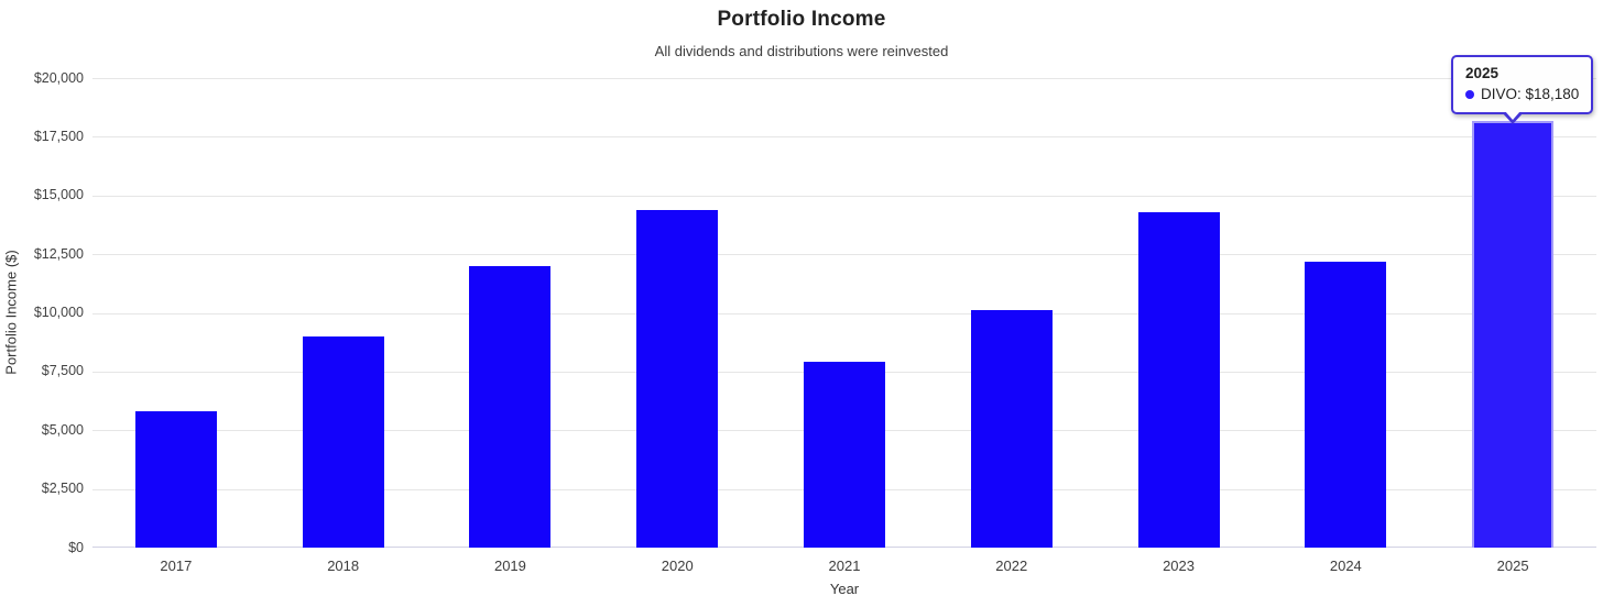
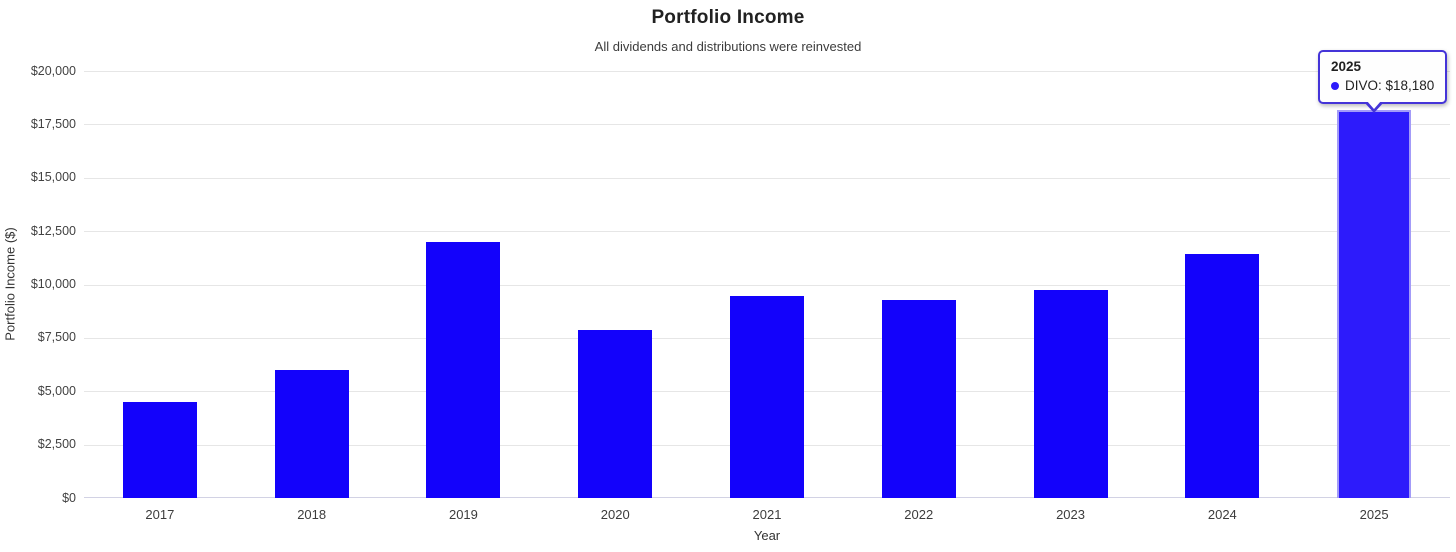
2017: $5800 -> $4500
2018: $9000 -> $6000
2020: $14400 -> $7900
2021: $7900 -> $9500
2022: $10100 -> $9300
2023: $14300 -> $9700
2024: $12200 -> $11400
